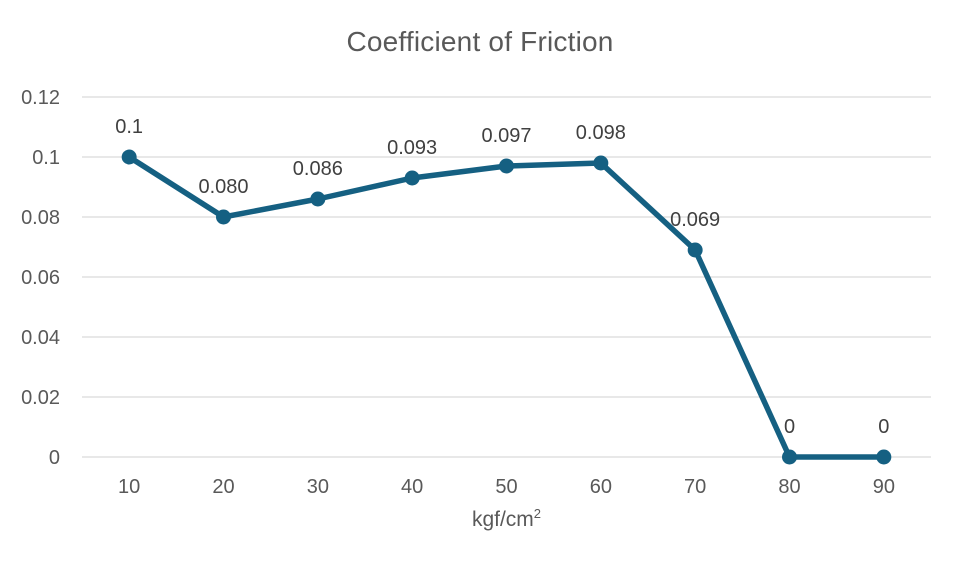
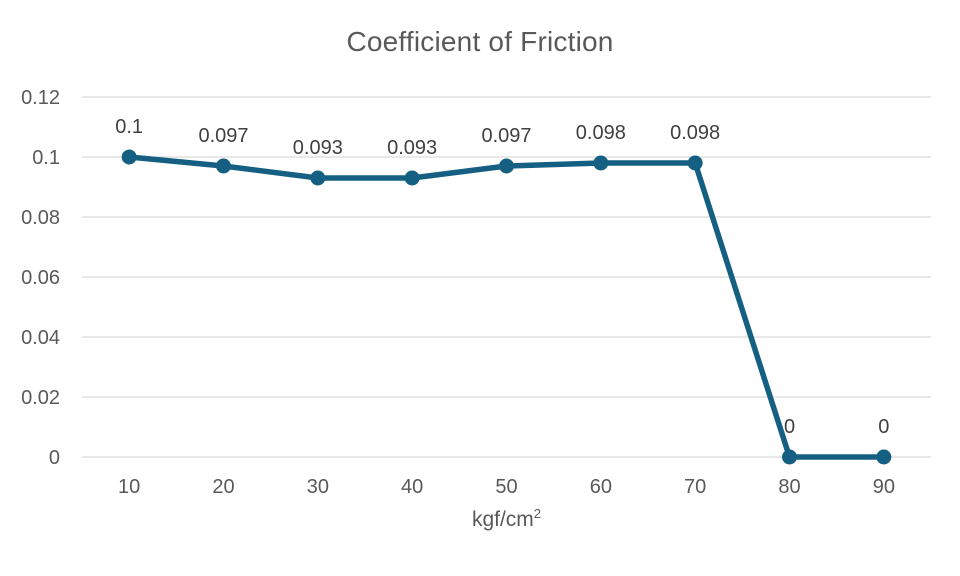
20: 0.080 -> 0.097
30: 0.086 -> 0.093
70: 0.069 -> 0.098
